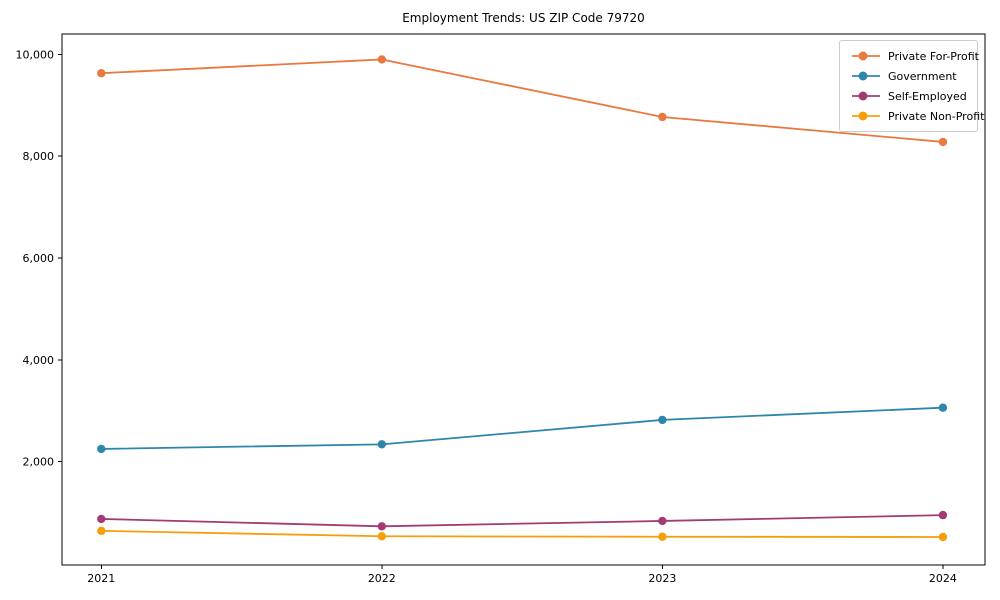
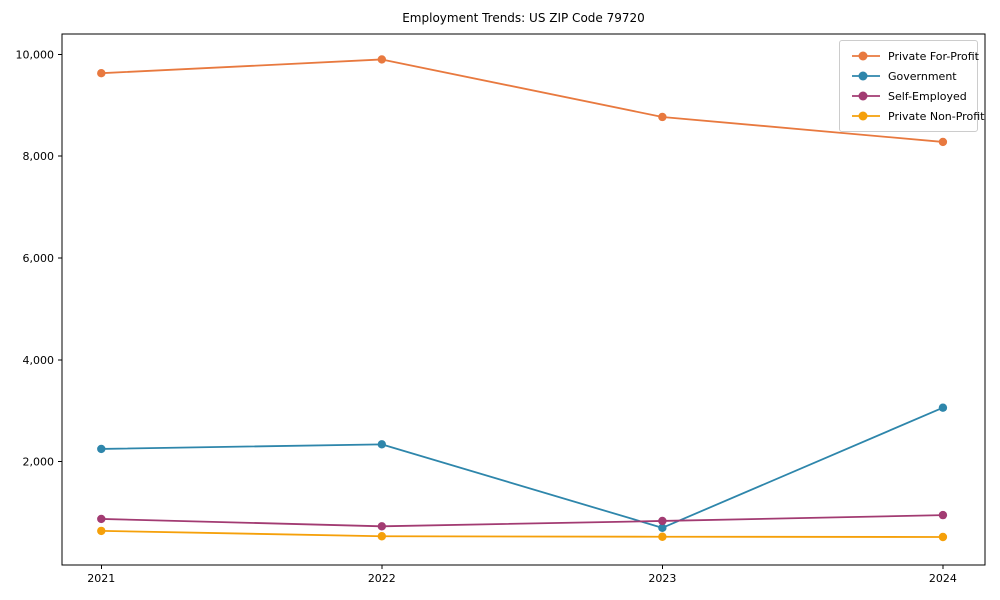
Government/2023: 2800 -> 700
